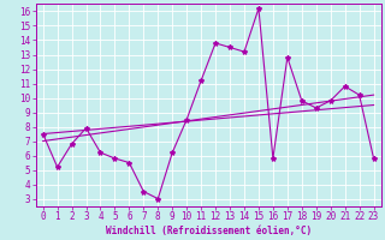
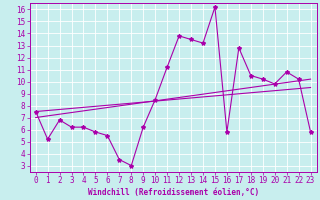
3: 7.9 -> 6.2
18: 9.8 -> 10.5
19: 9.3 -> 10.2
